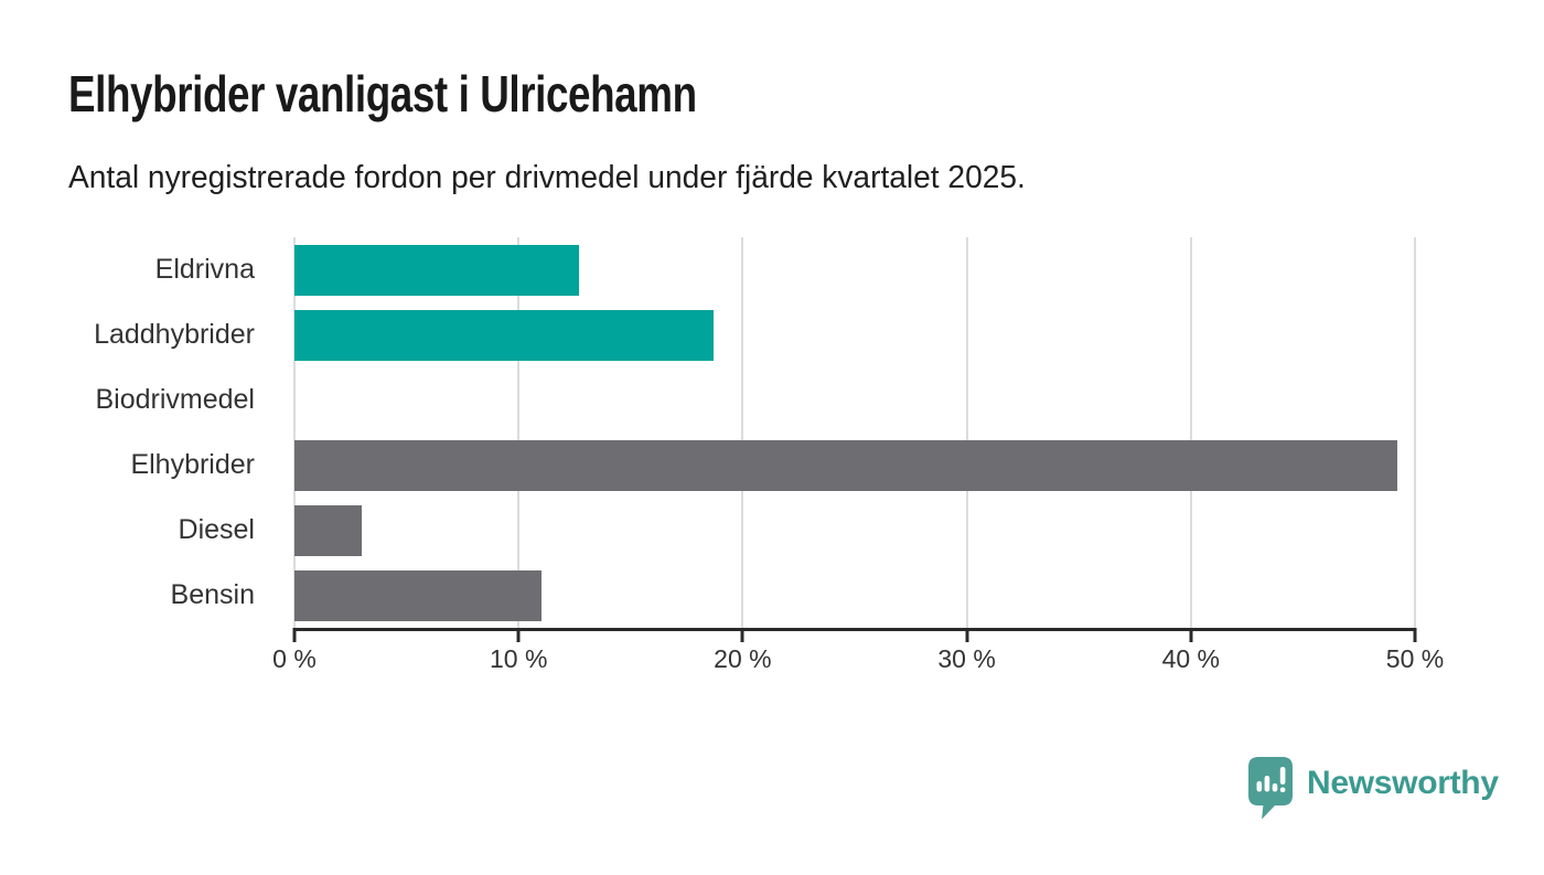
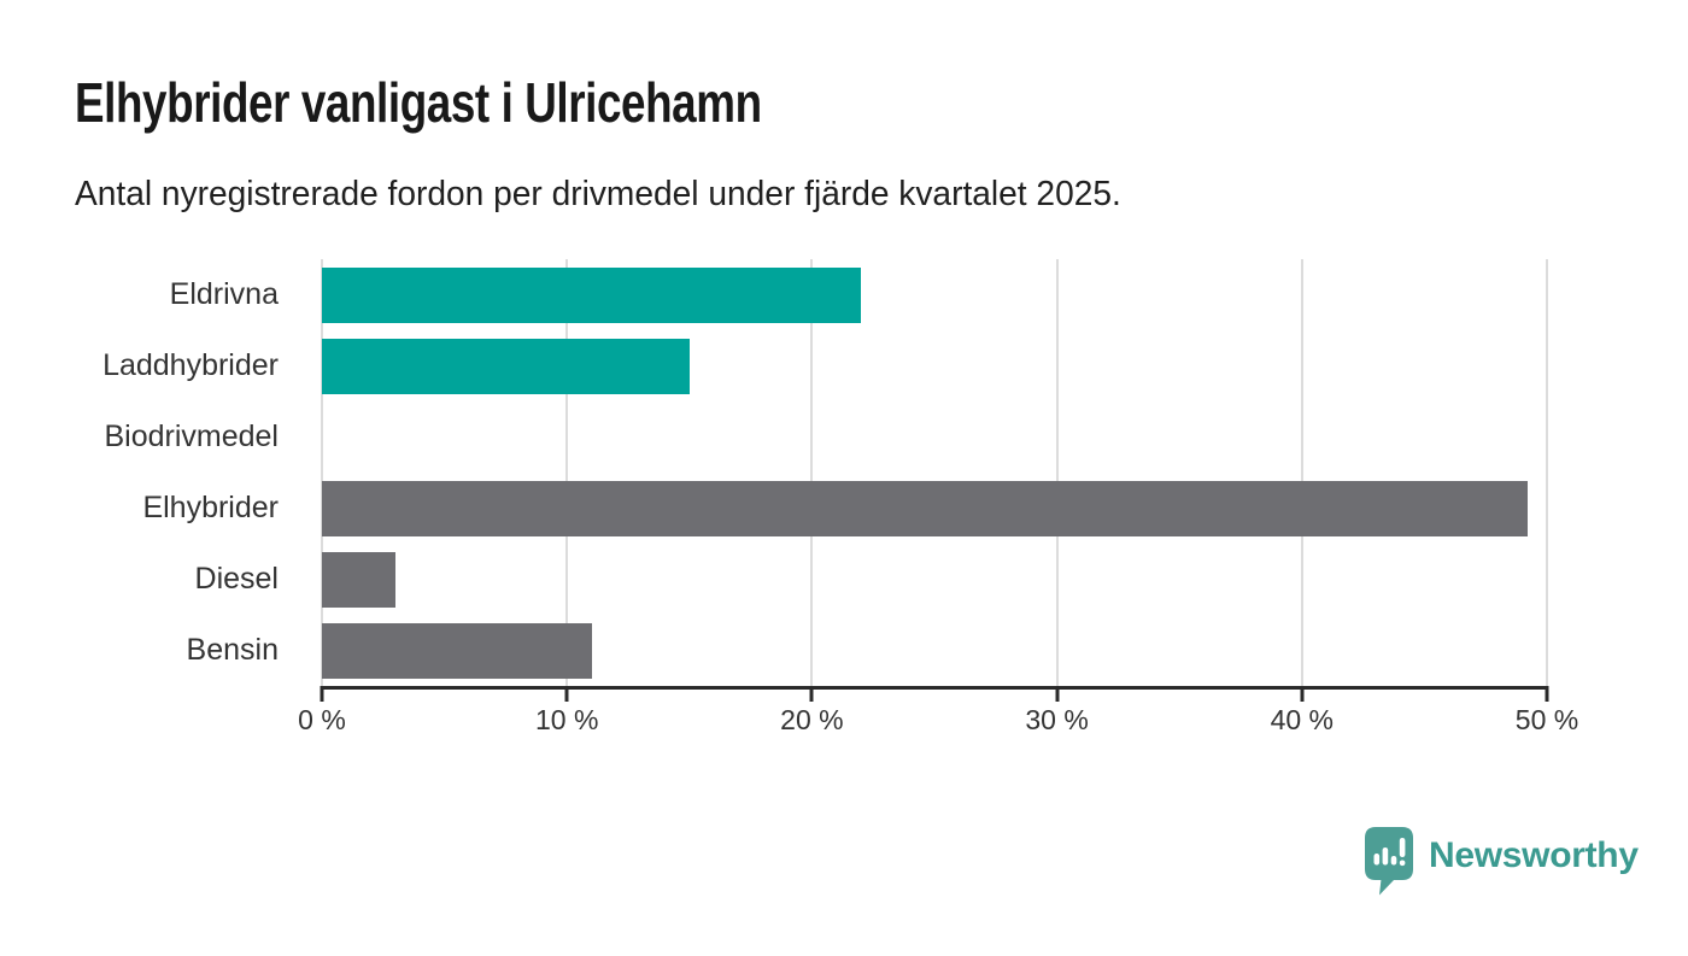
Eldrivna: 12.7% -> 22.0%
Laddhybrider: 18.7% -> 15.0%
